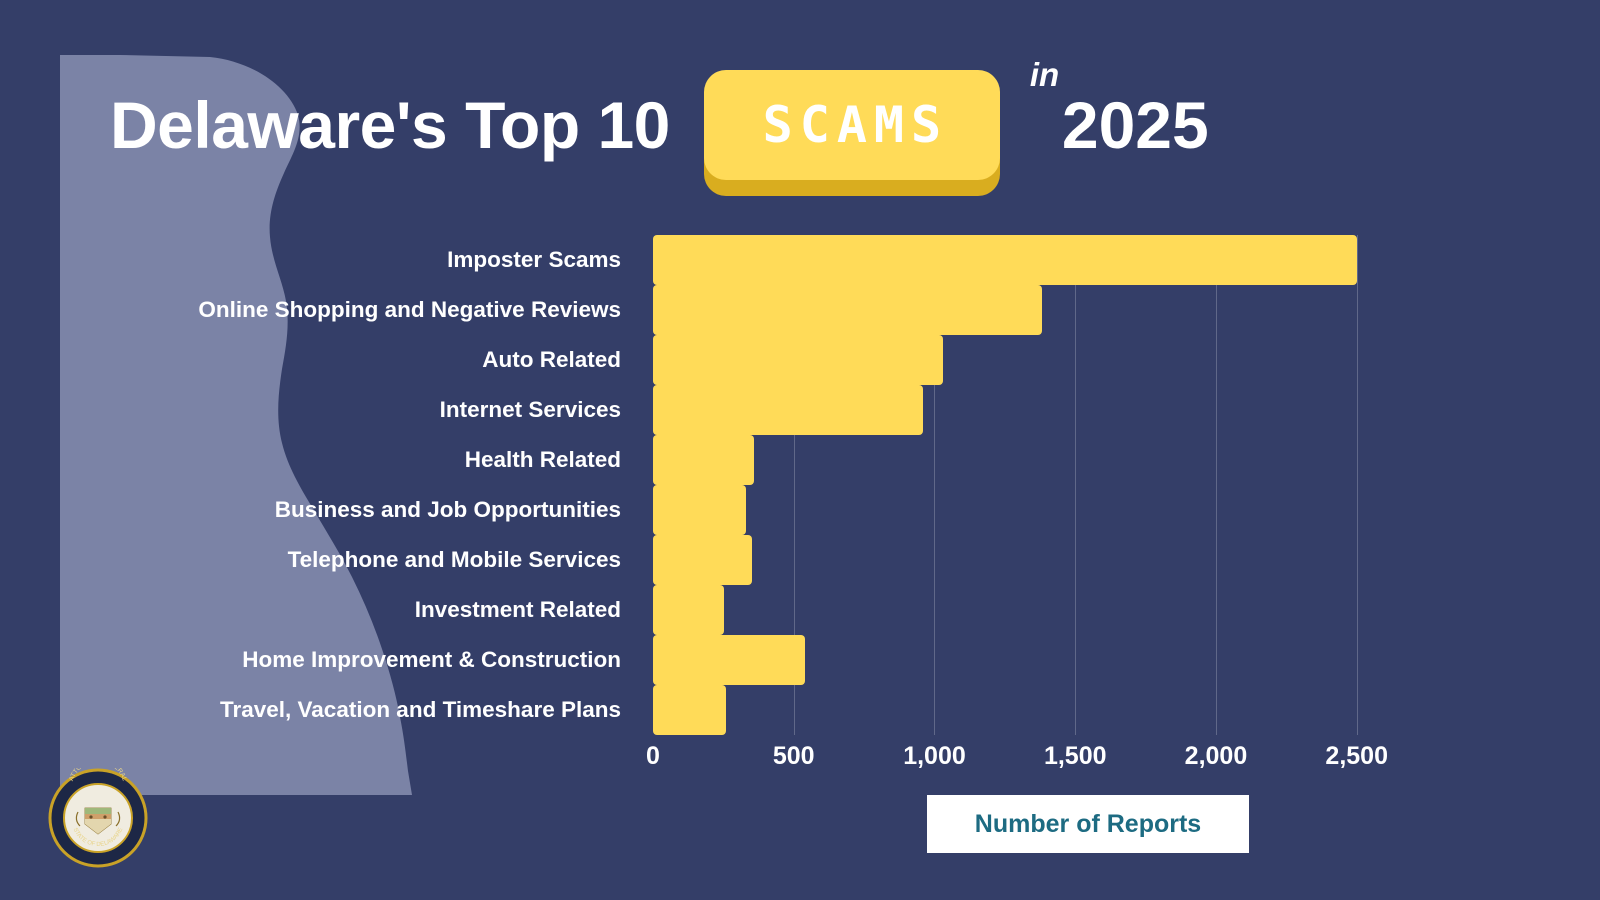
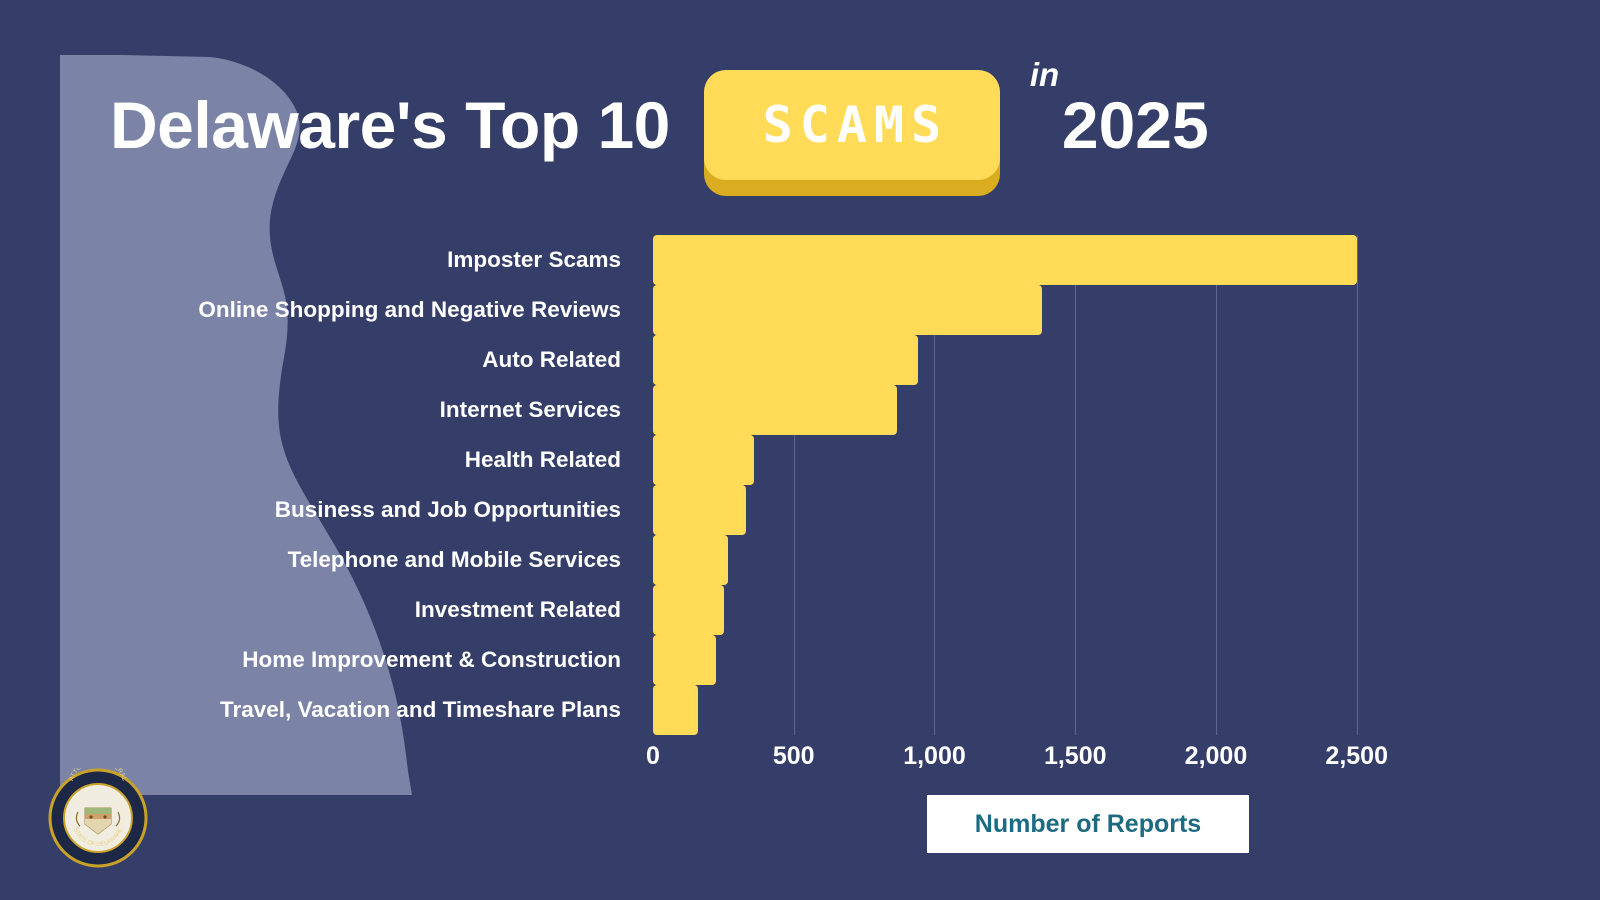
Auto Related: 1030 -> 940
Internet Services: 960 -> 870
Telephone and Mobile Services: 350 -> 260
Home Improvement & Construction: 540 -> 220
Travel, Vacation and Timeshare Plans: 260 -> 160
